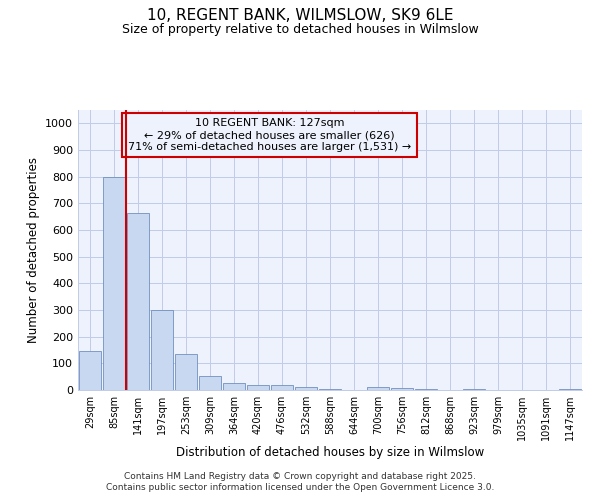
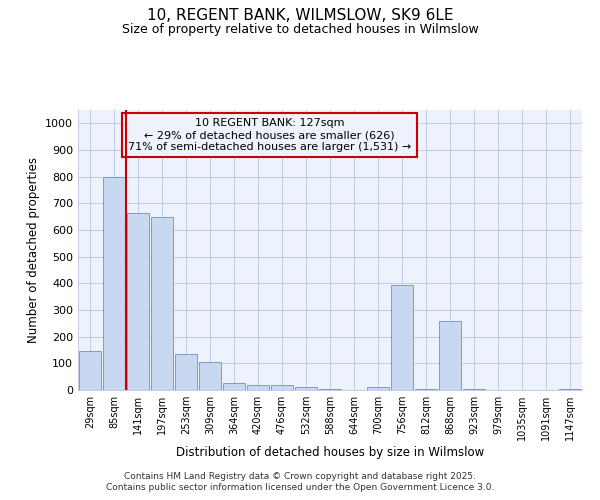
197sqm: 300 -> 650
309sqm: 52 -> 105
756sqm: 8 -> 395
868sqm: 1 -> 260
